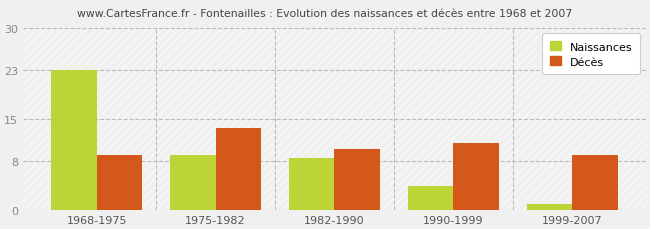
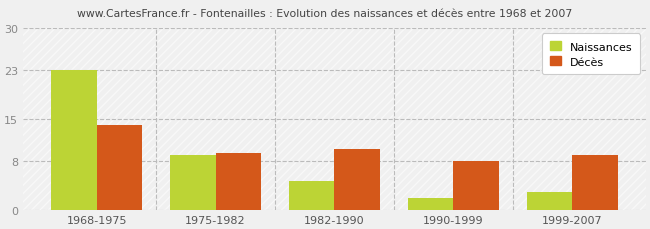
Décès/1968-1975: 9.0 -> 14.0
Décès/1975-1982: 13.5 -> 9.4
Naissances/1982-1990: 8.5 -> 4.8
Naissances/1990-1999: 4.0 -> 2.0
Décès/1990-1999: 11.0 -> 8.0
Naissances/1999-2007: 1.0 -> 3.0
